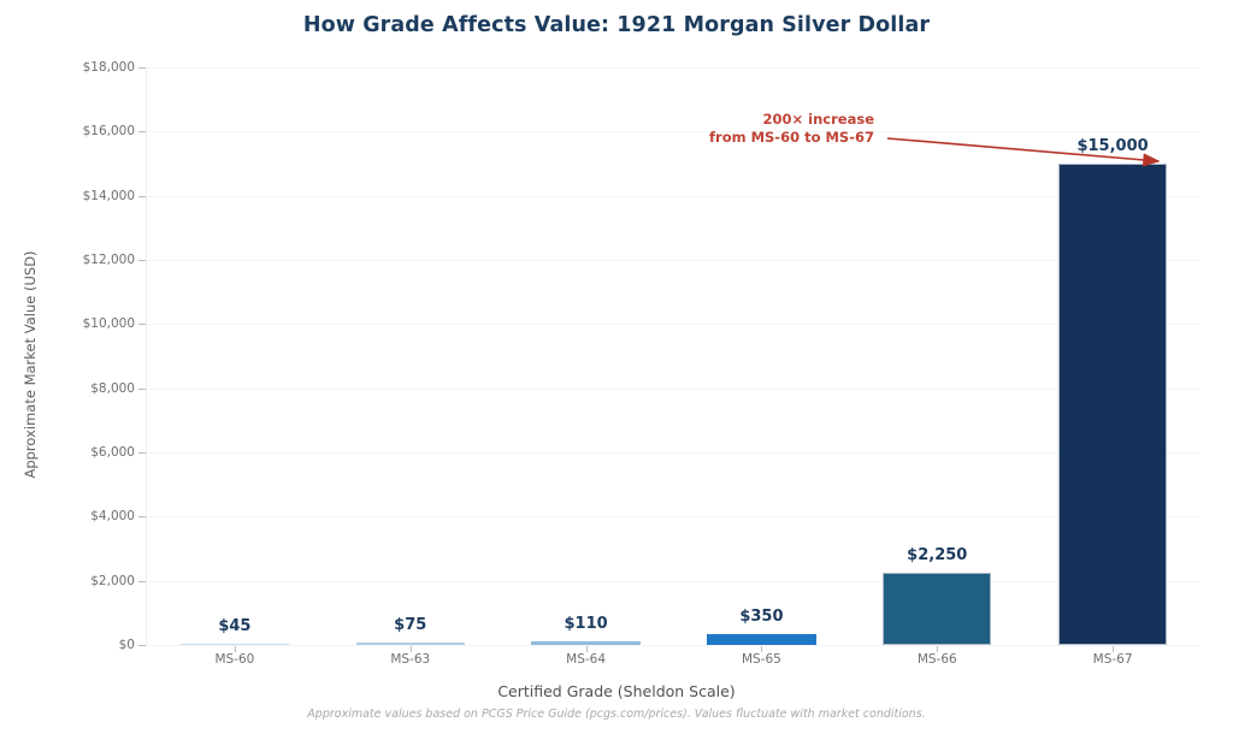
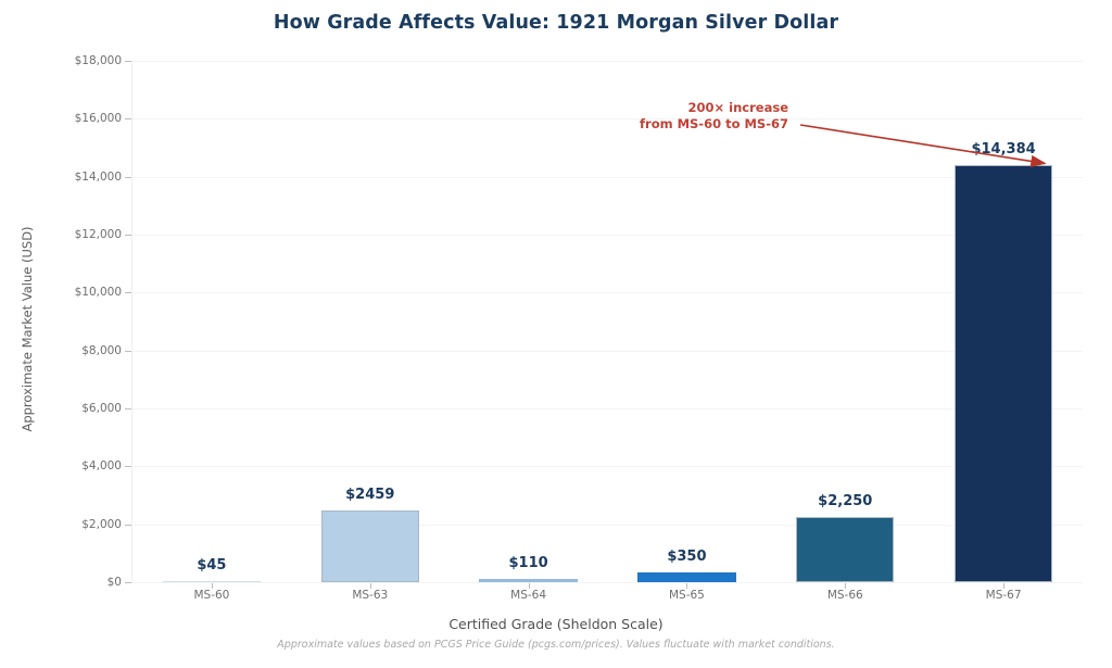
MS-63: $75 -> $2459
MS-67: $15,000 -> $14,384
